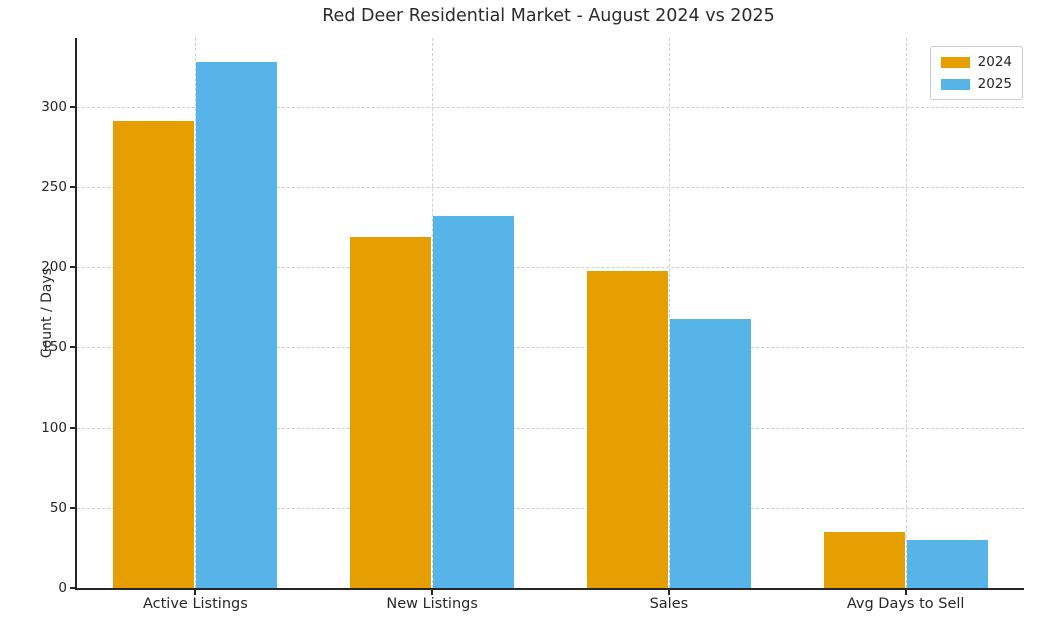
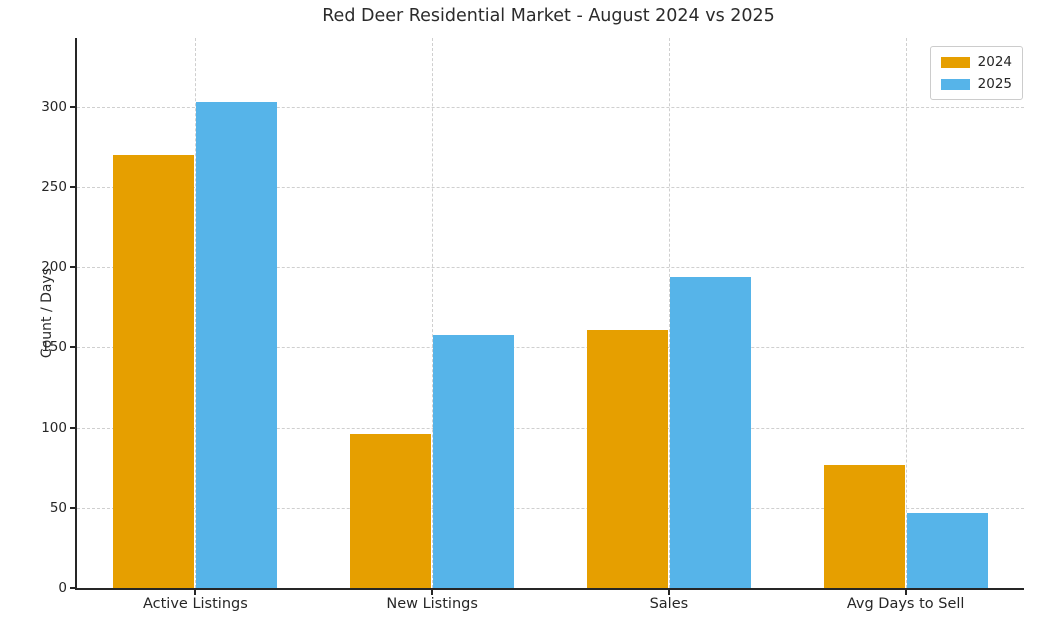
2024/Active Listings: 291 -> 270
2025/Active Listings: 328 -> 303
2024/New Listings: 219 -> 96
2025/New Listings: 232 -> 158
2024/Sales: 198 -> 161
2025/Sales: 168 -> 194
2024/Avg Days to Sell: 35 -> 77
2025/Avg Days to Sell: 30 -> 47
